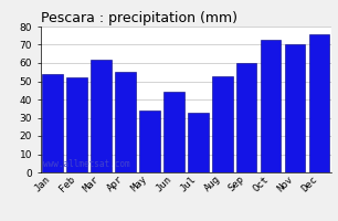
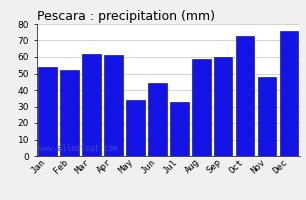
Apr: 55 -> 61
Aug: 53 -> 59
Nov: 70 -> 48
